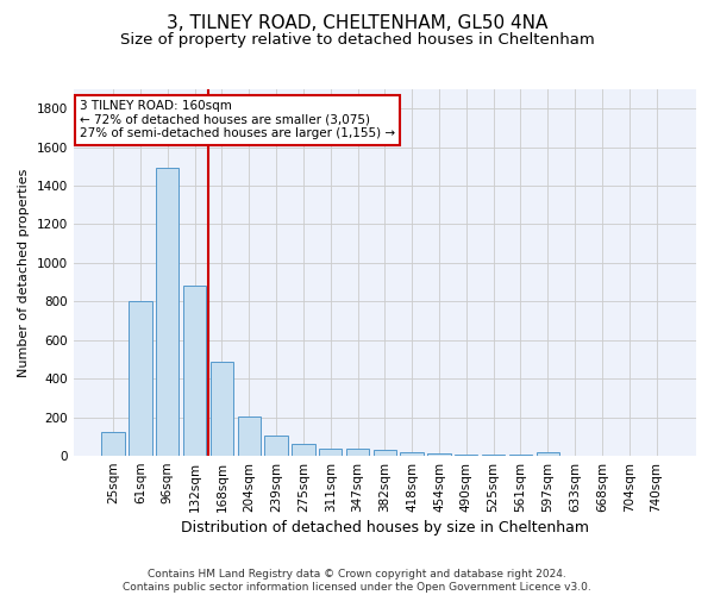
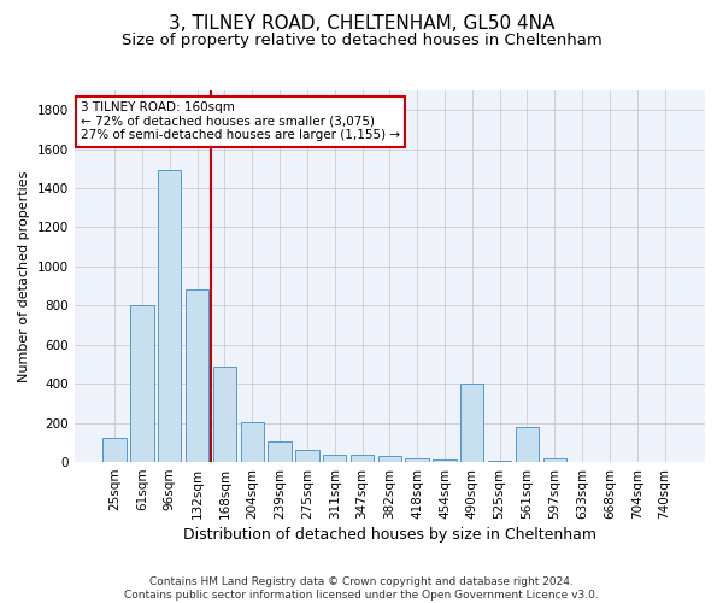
490sqm: 0 -> 400
561sqm: 0 -> 180
